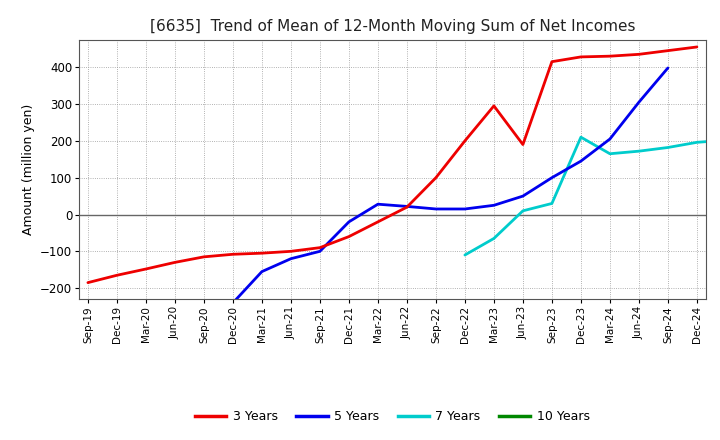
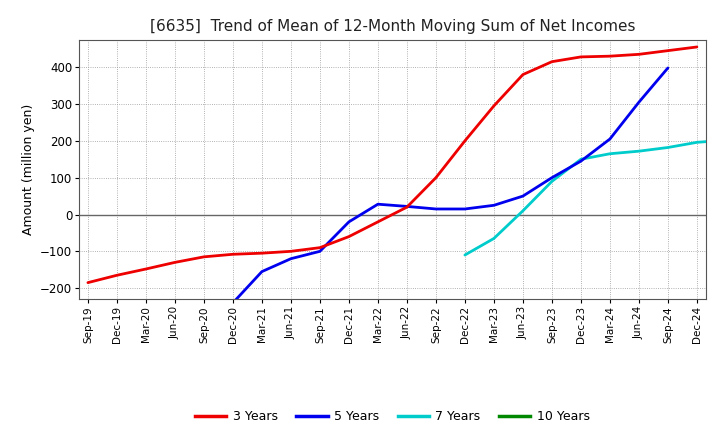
3 Years/Jun-23: 190 -> 380
7 Years/Sep-23: 30 -> 90
7 Years/Dec-23: 210 -> 150
